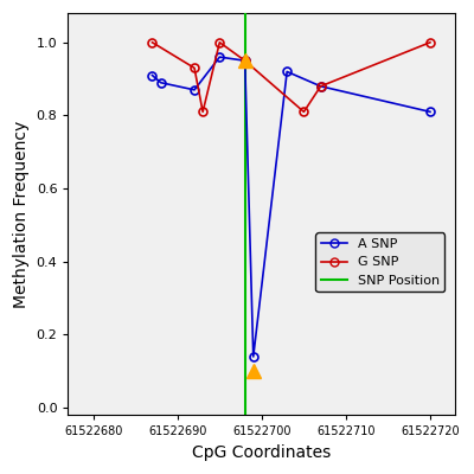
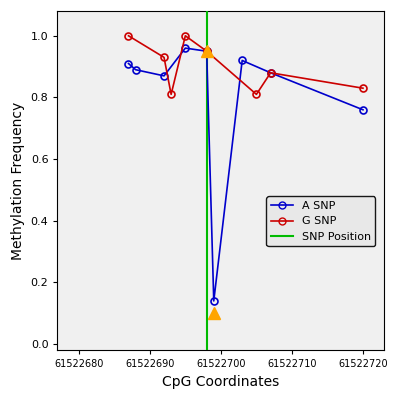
A SNP/61522720: 0.81 -> 0.76
G SNP/61522720: 1.00 -> 0.83
